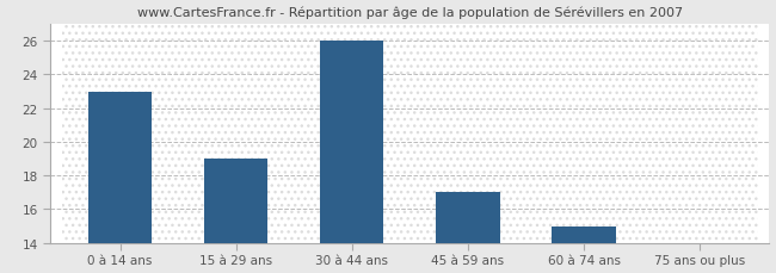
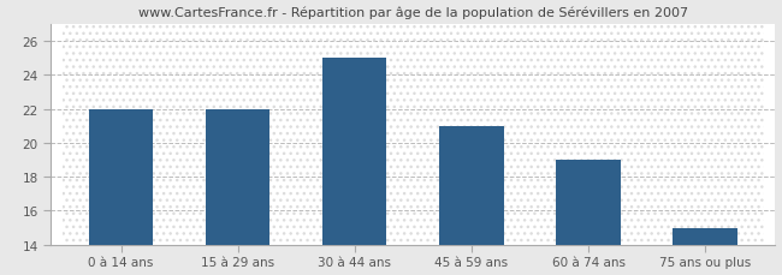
0 à 14 ans: 23 -> 22
15 à 29 ans: 19 -> 22
30 à 44 ans: 26 -> 25
45 à 59 ans: 17 -> 21
60 à 74 ans: 15 -> 19
75 ans ou plus: 14 -> 15
